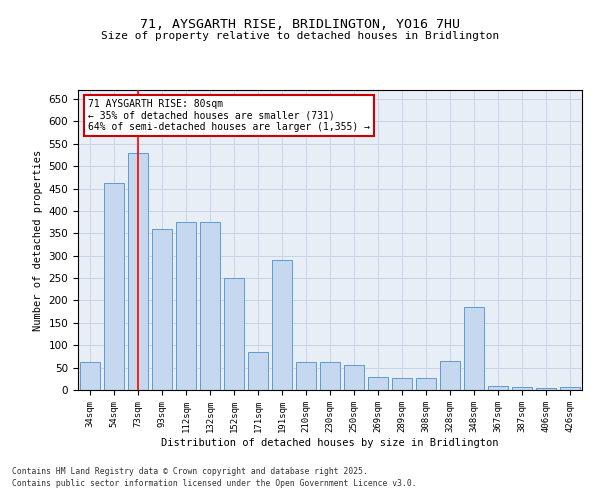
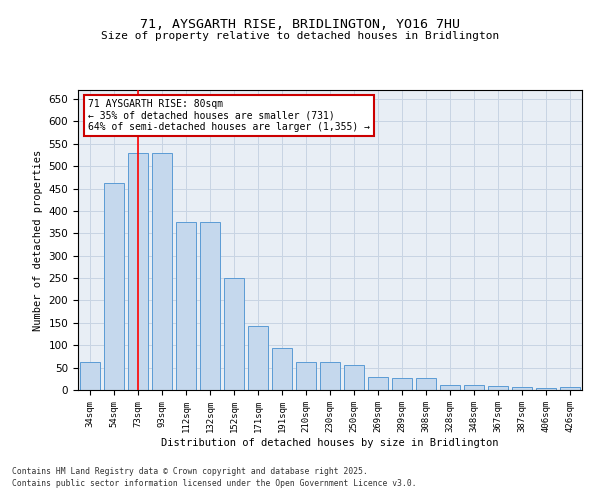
93sqm: 360 -> 530
171sqm: 85 -> 142
191sqm: 290 -> 93
328sqm: 65 -> 11
348sqm: 185 -> 11
